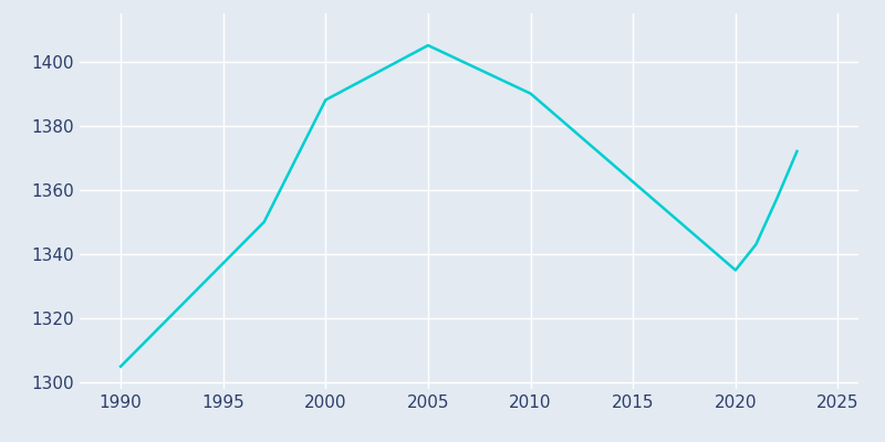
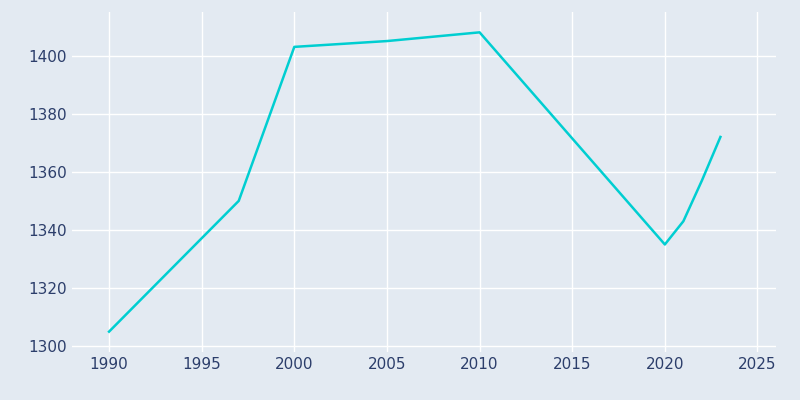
2000: 1388 -> 1403
2010: 1390 -> 1408
